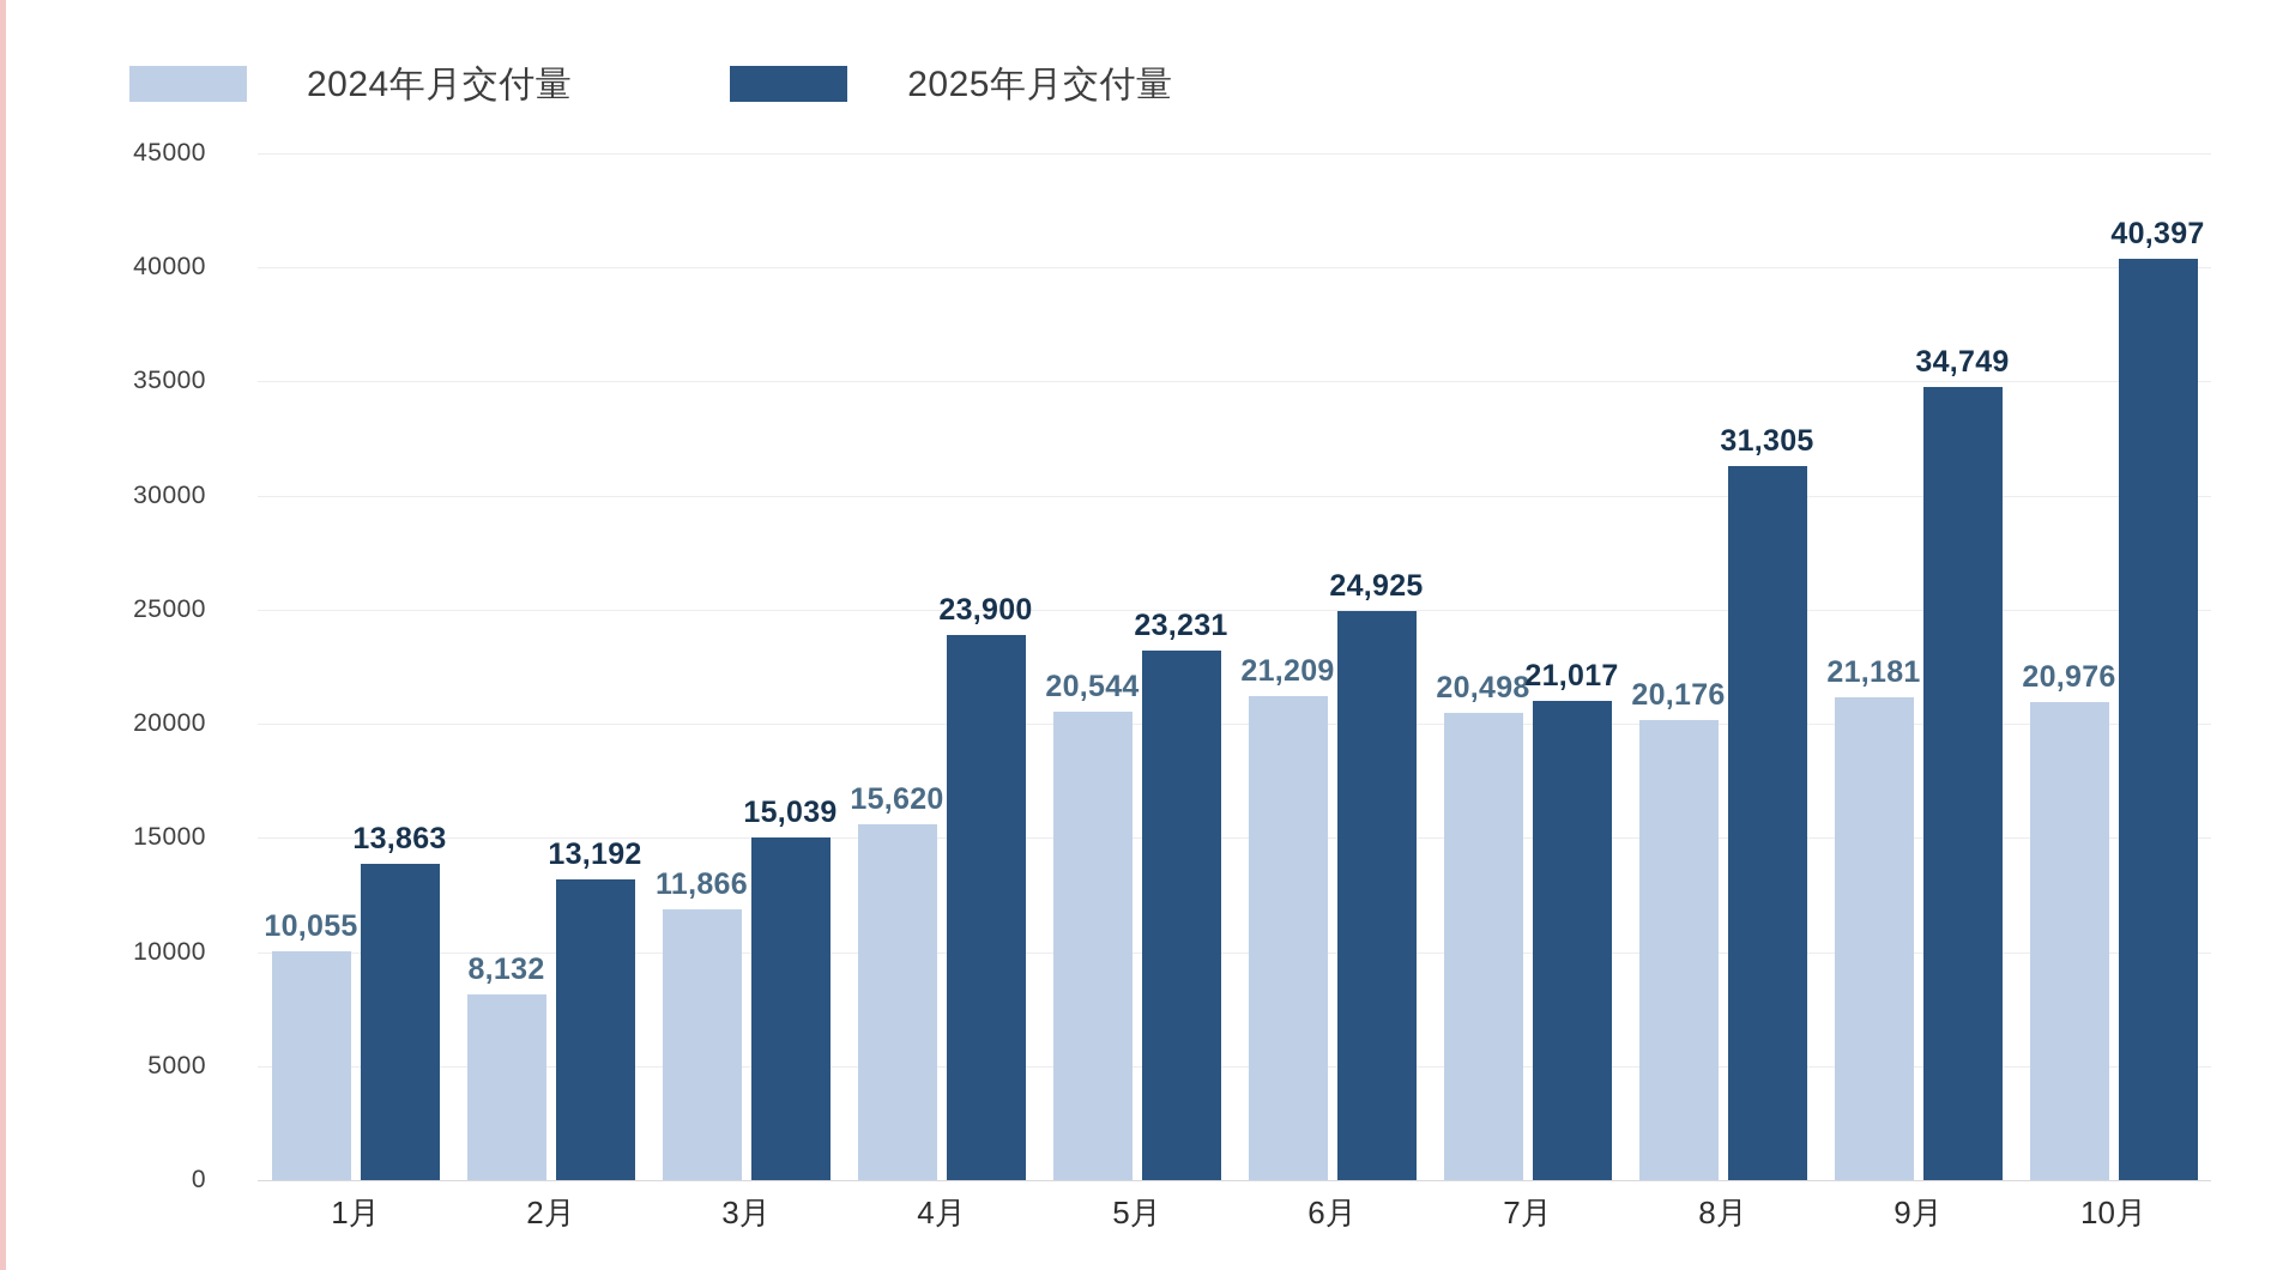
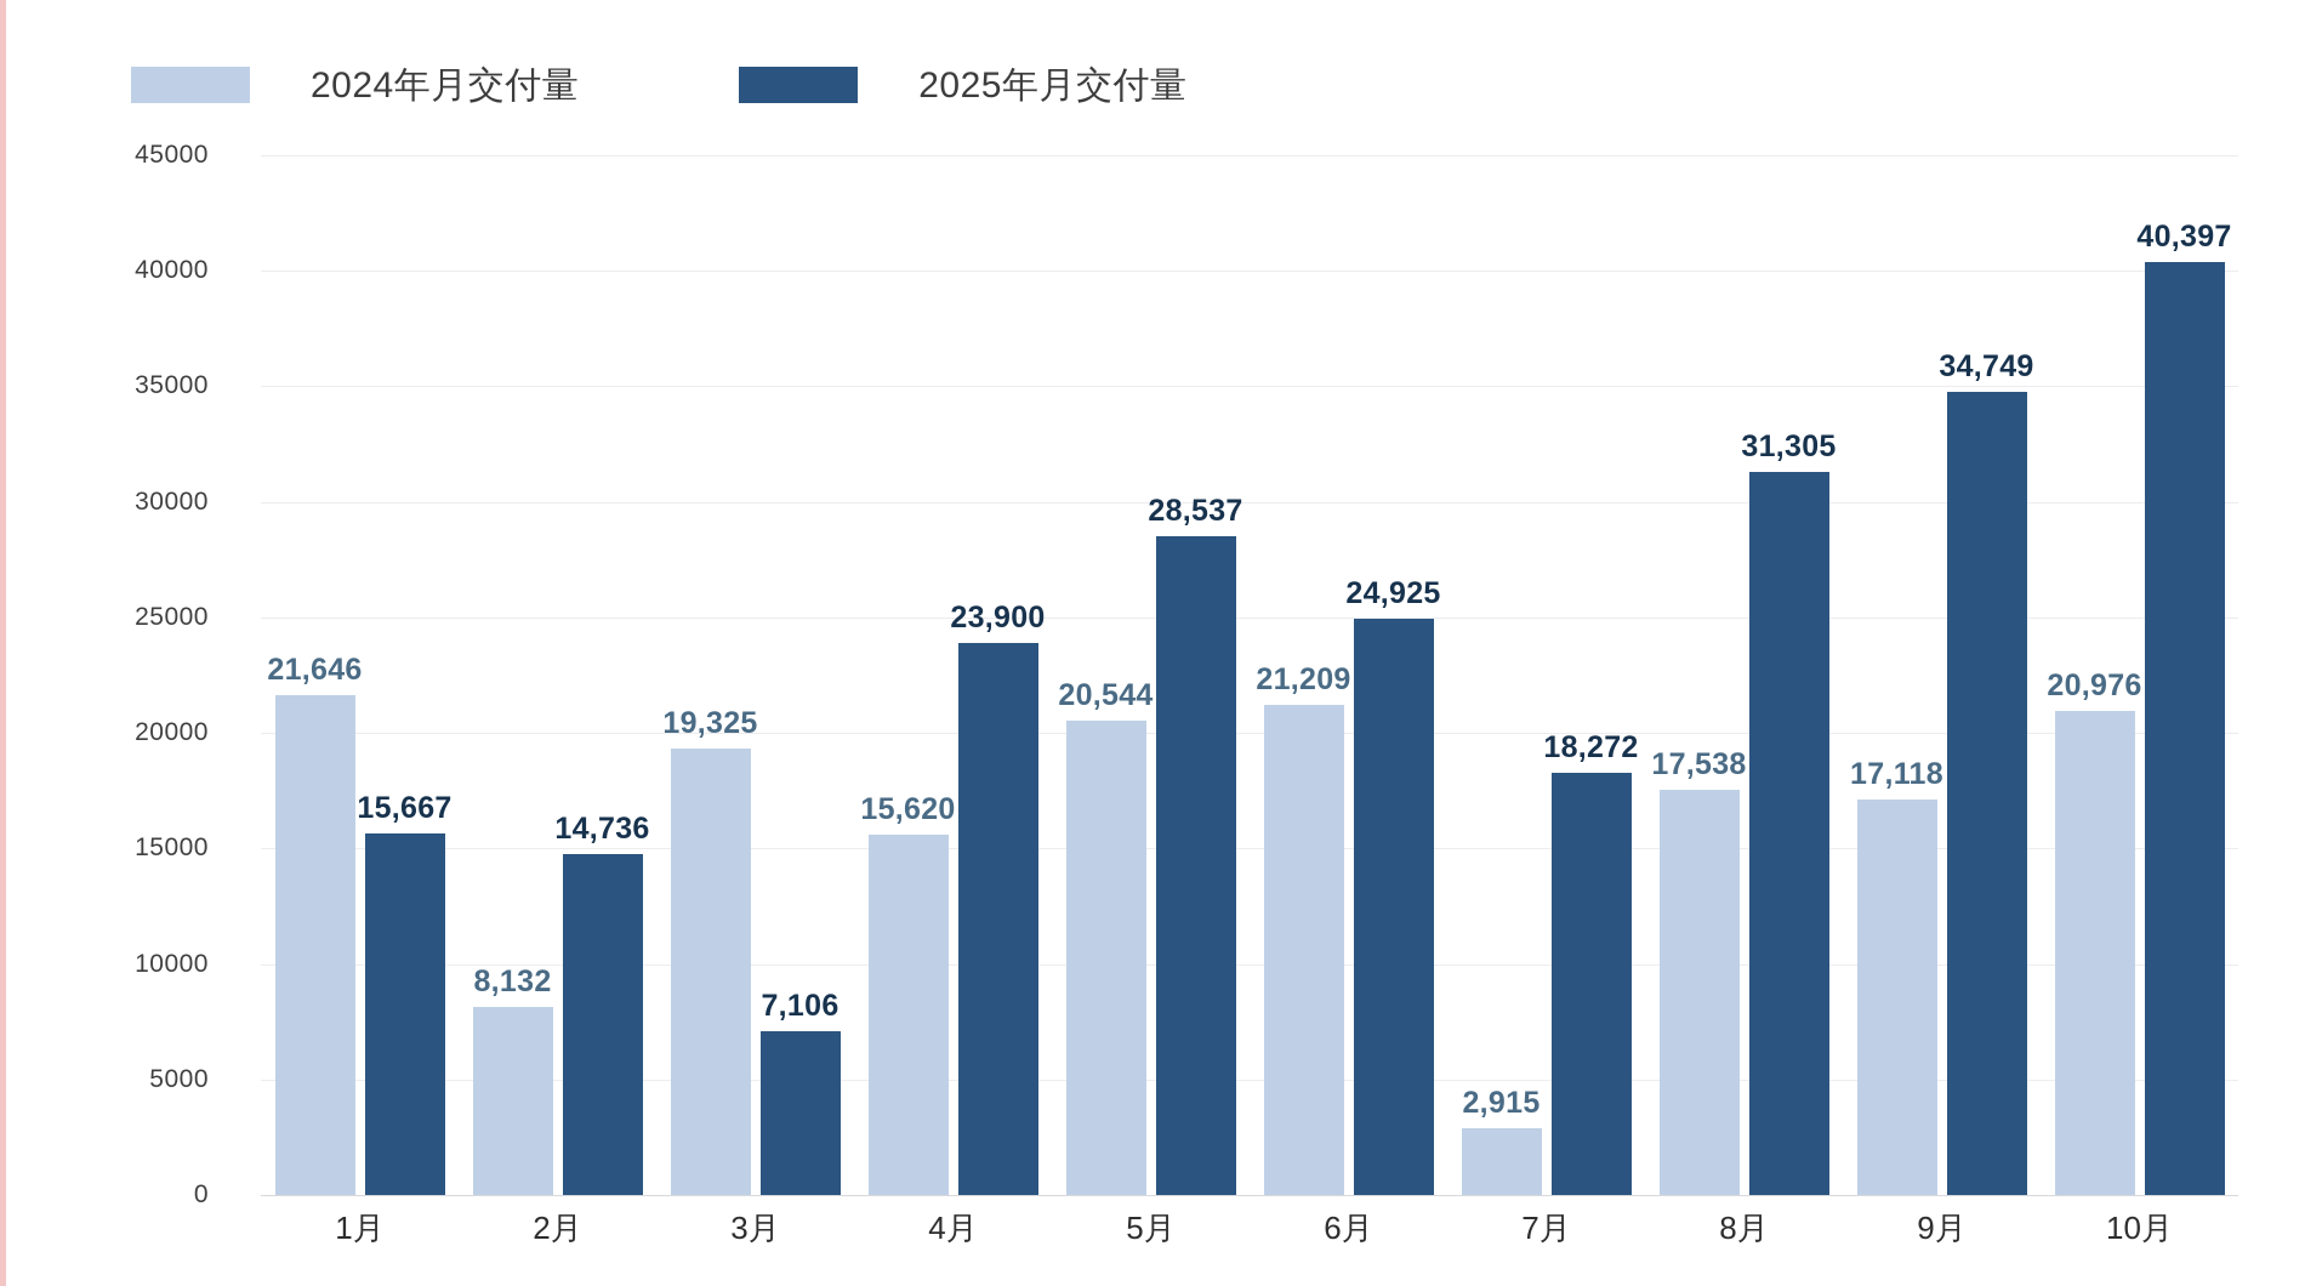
2024年月交付量/1月: 10,055 -> 21,646
2025年月交付量/1月: 13,863 -> 15,667
2025年月交付量/2月: 13,192 -> 14,736
2024年月交付量/3月: 11,866 -> 19,325
2025年月交付量/3月: 15,039 -> 7,106
2025年月交付量/5月: 23,231 -> 28,537
2024年月交付量/7月: 20,498 -> 2,915
2025年月交付量/7月: 21,017 -> 18,272
2024年月交付量/8月: 20,176 -> 17,538
2024年月交付量/9月: 21,181 -> 17,118
